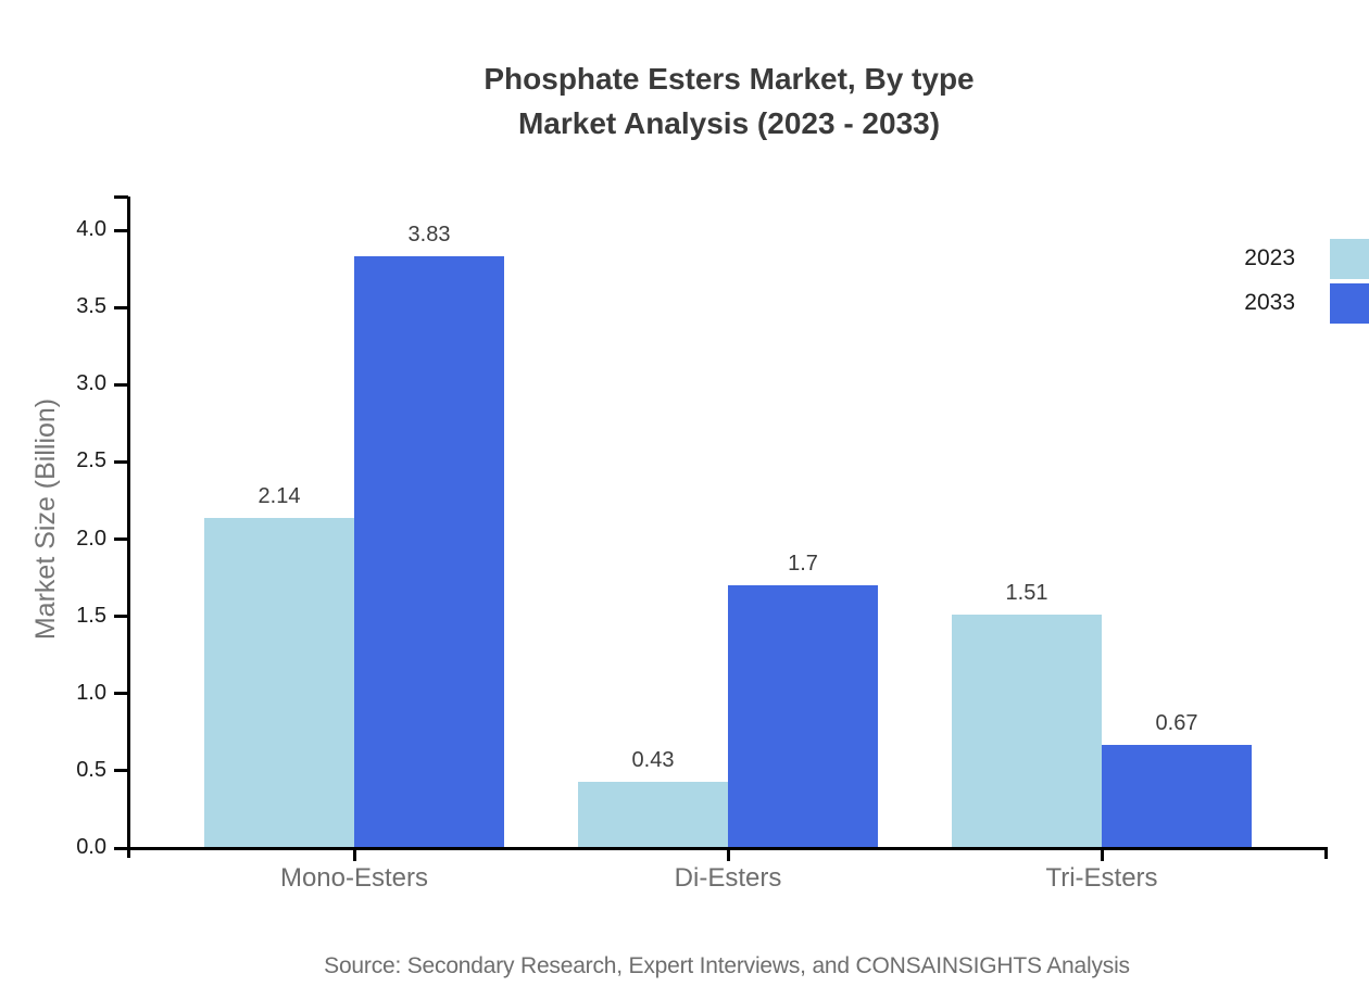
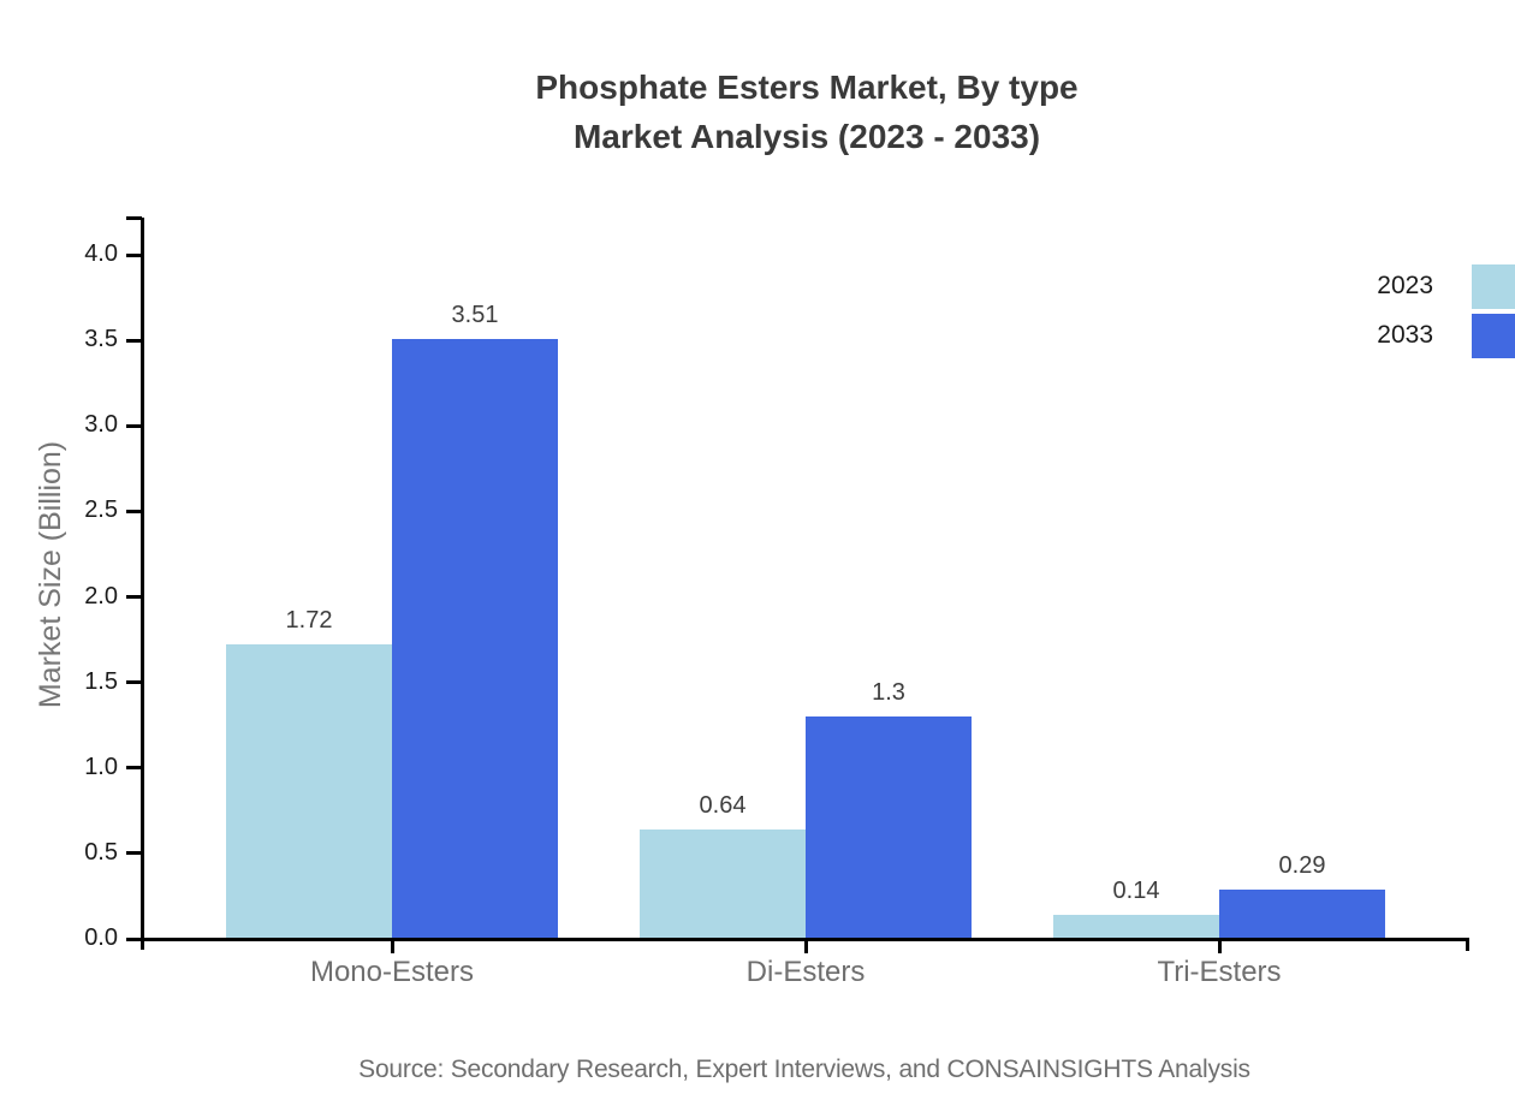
2023/Mono-Esters: 2.14 -> 1.72
2033/Mono-Esters: 3.83 -> 3.51
2023/Di-Esters: 0.43 -> 0.64
2033/Di-Esters: 1.7 -> 1.3
2023/Tri-Esters: 1.51 -> 0.14
2033/Tri-Esters: 0.67 -> 0.29
